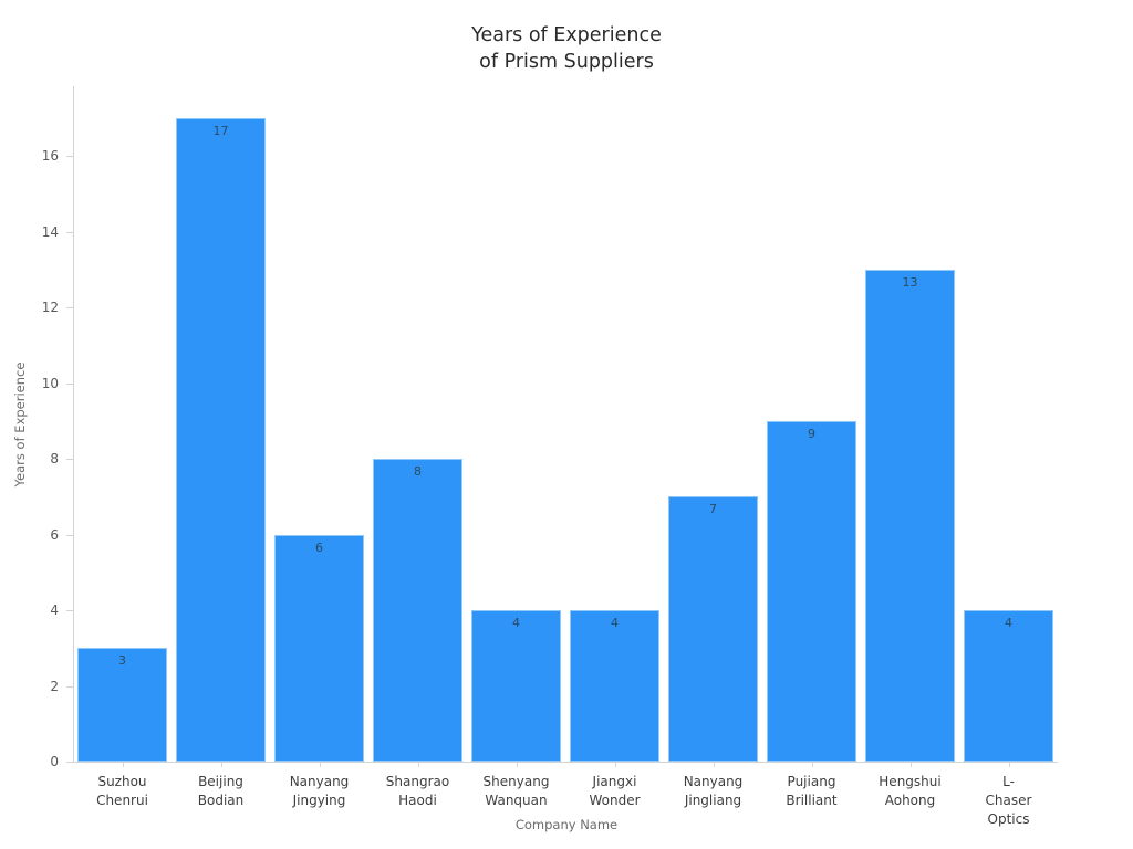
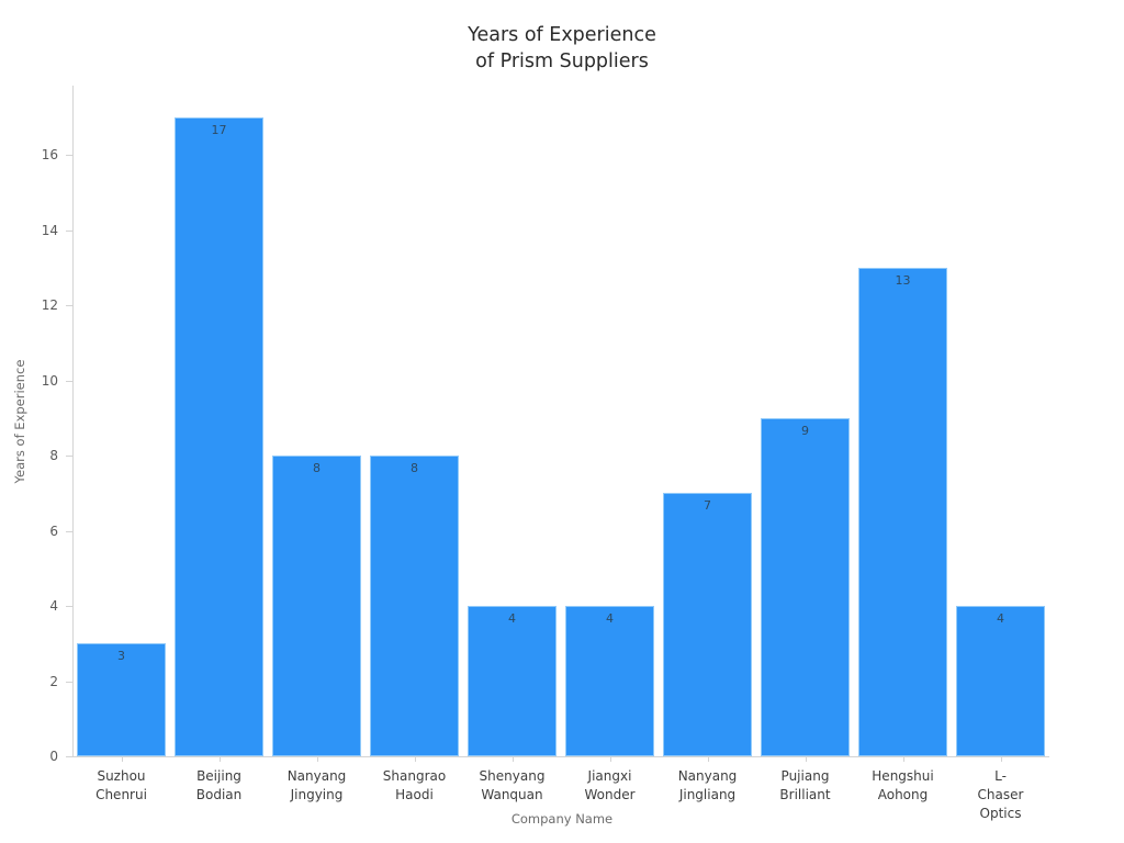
Nanyang Jingying: 6 -> 8
